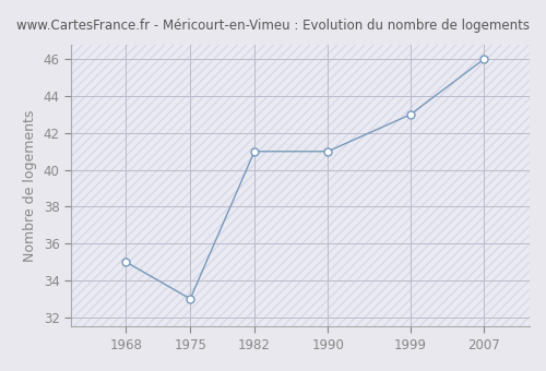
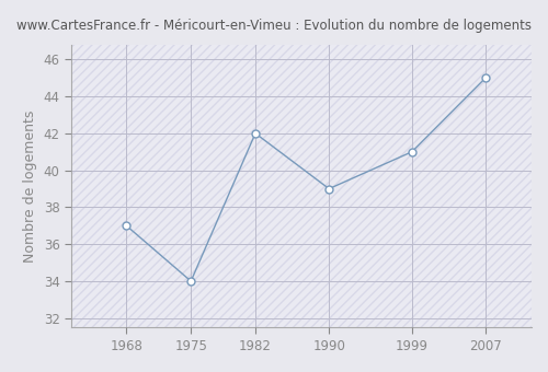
1968: 35 -> 37
1975: 33 -> 34
1982: 41 -> 42
1990: 41 -> 39
1999: 43 -> 41
2007: 46 -> 45
